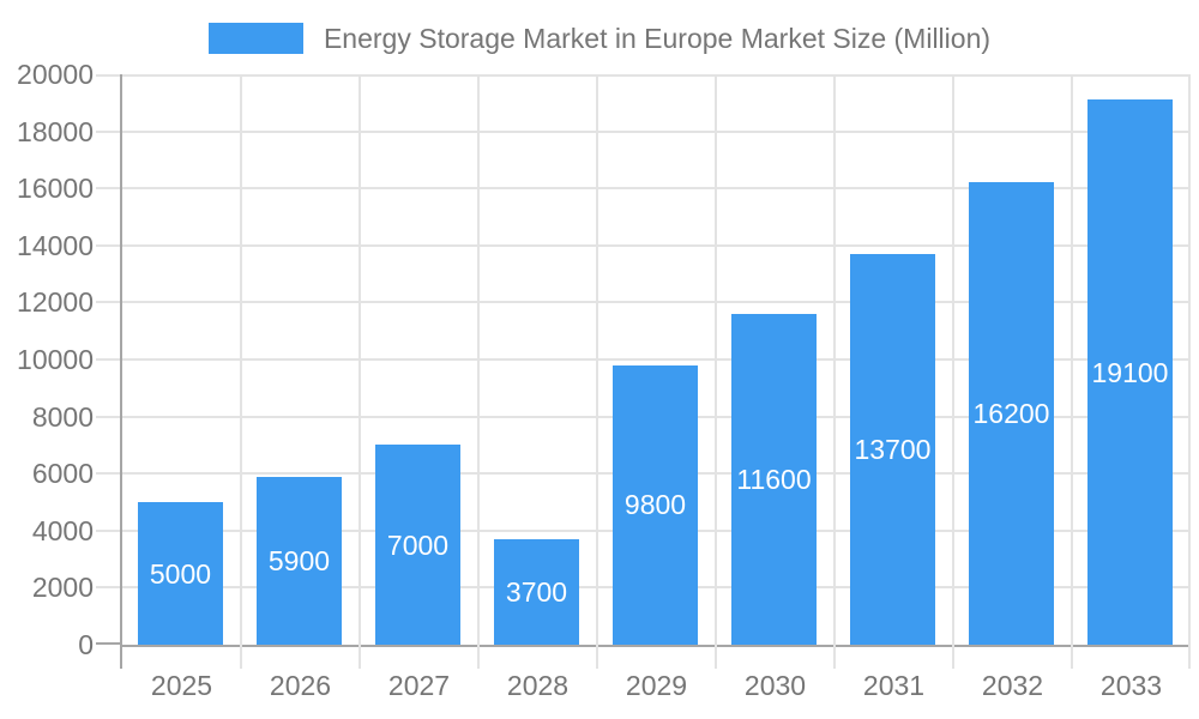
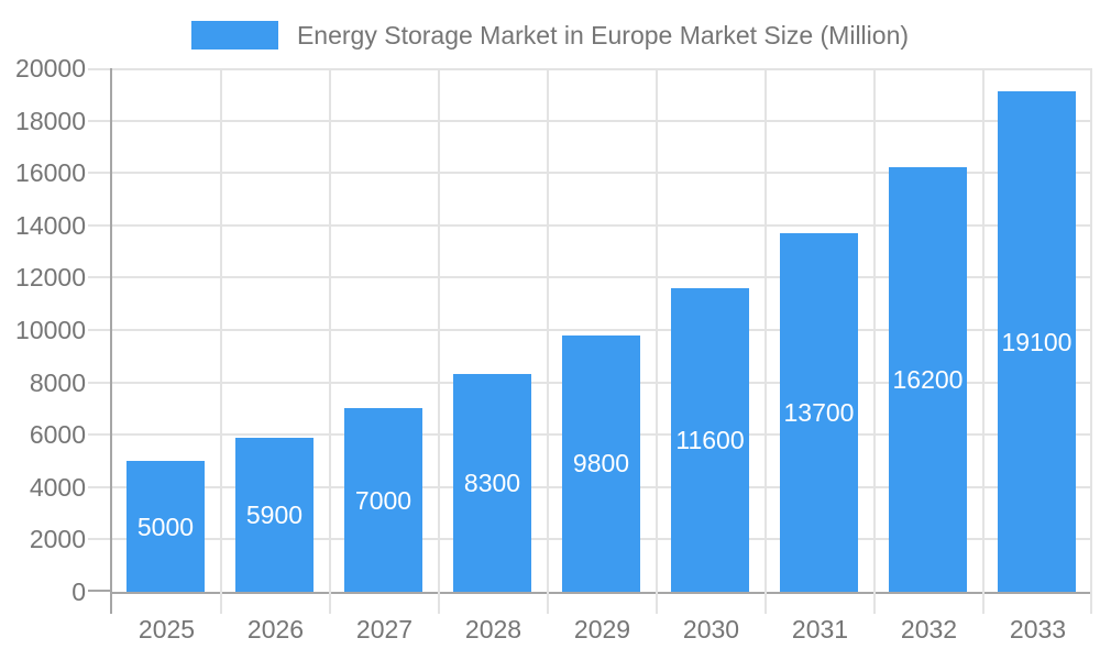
2028: 3700 -> 8300
